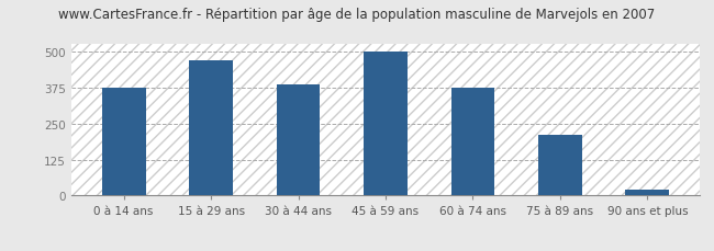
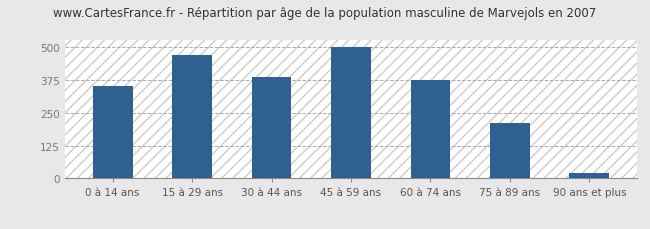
0 à 14 ans: 375 -> 350
